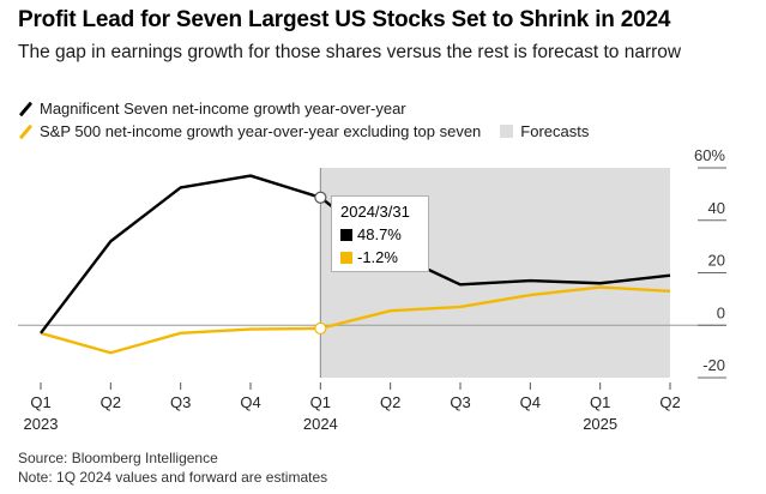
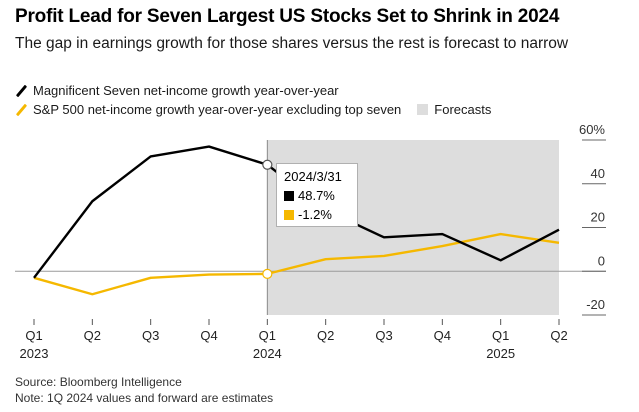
Magnificent Seven net-income growth year-over-year/Q1 2025: 16% -> 5%
S&P 500 net-income growth year-over-year excluding top seven/Q1 2025: 14% -> 17%
